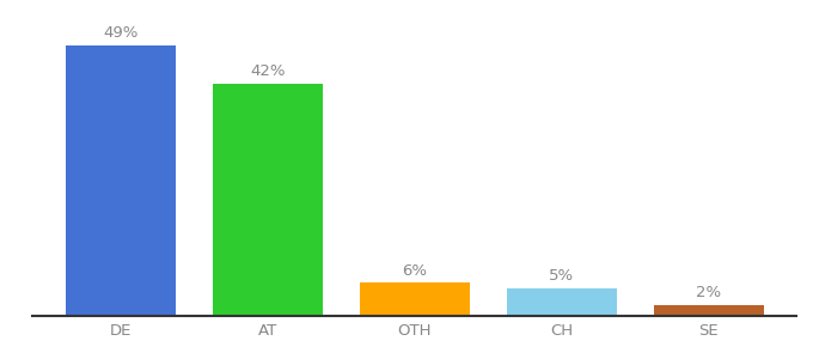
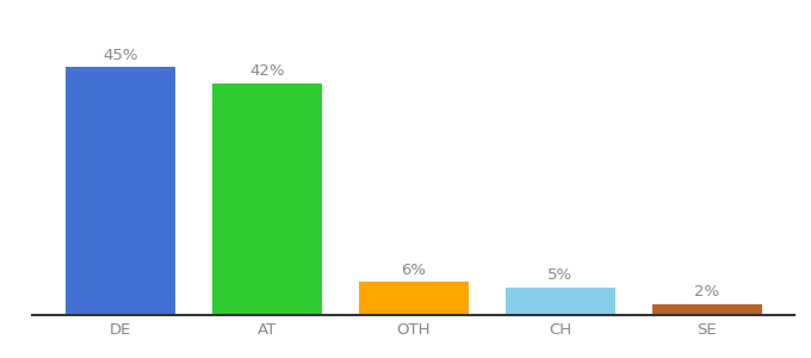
DE: 49% -> 45%
